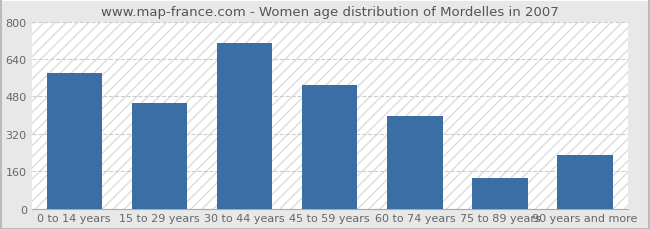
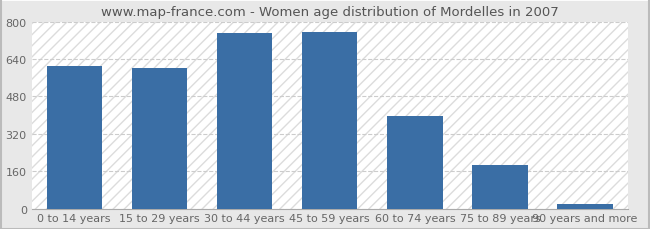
0 to 14 years: 580 -> 610
15 to 29 years: 450 -> 600
30 to 44 years: 710 -> 750
45 to 59 years: 530 -> 755
75 to 89 years: 130 -> 188
90 years and more: 230 -> 20
